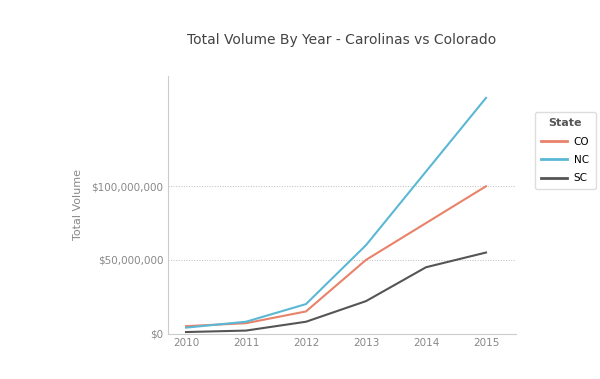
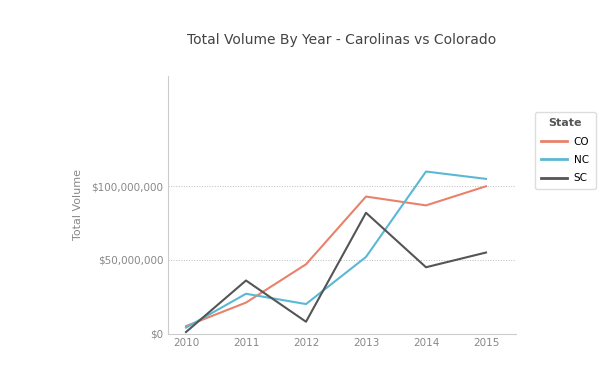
CO/2011: $7,000,000 -> $21,000,000
NC/2011: $8,000,000 -> $27,000,000
SC/2011: $2,000,000 -> $36,000,000
CO/2012: $15,000,000 -> $47,000,000
CO/2013: $50,000,000 -> $93,000,000
NC/2013: $60,000,000 -> $52,000,000
SC/2013: $22,000,000 -> $82,000,000
CO/2014: $75,000,000 -> $87,000,000
NC/2015: $160,000,000 -> $105,000,000
